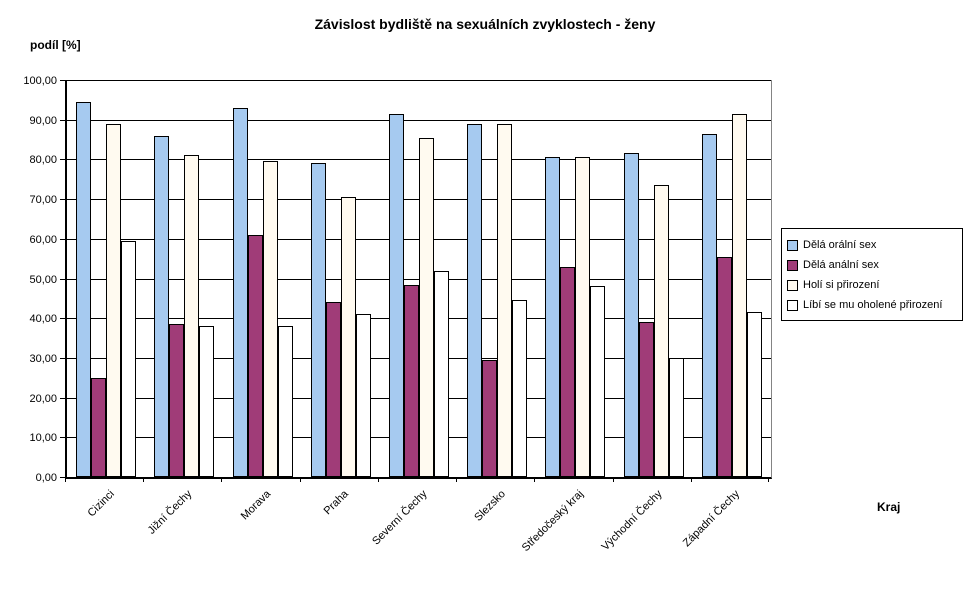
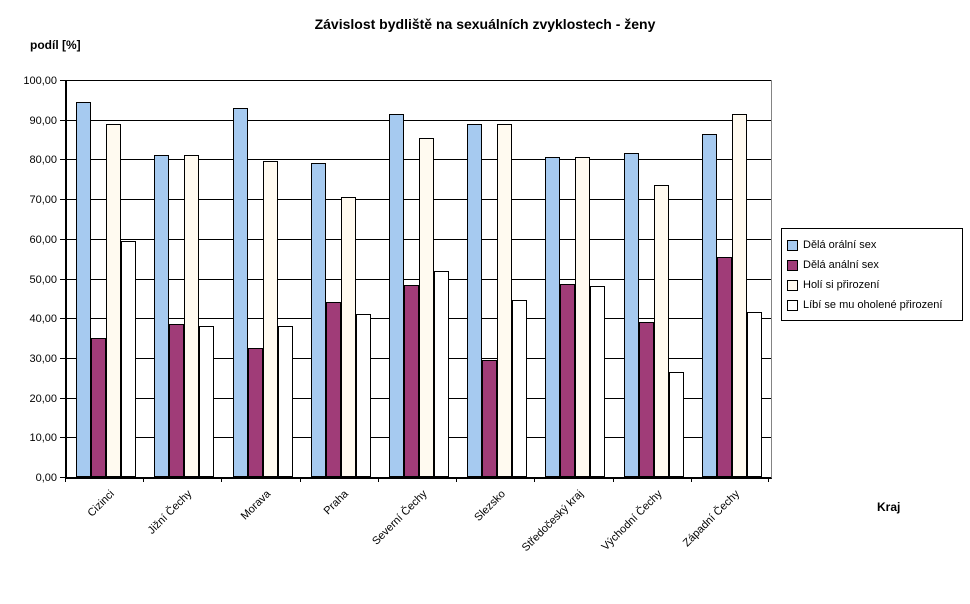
Dělá anální sex/Cizinci: 25 -> 35
Dělá orální sex/Jižní Čechy: 86 -> 81
Dělá anální sex/Morava: 61 -> 32
Dělá anální sex/Středočeský kraj: 53 -> 48
Líbí se mu oholené přirození/Východní Čechy: 30 -> 26
